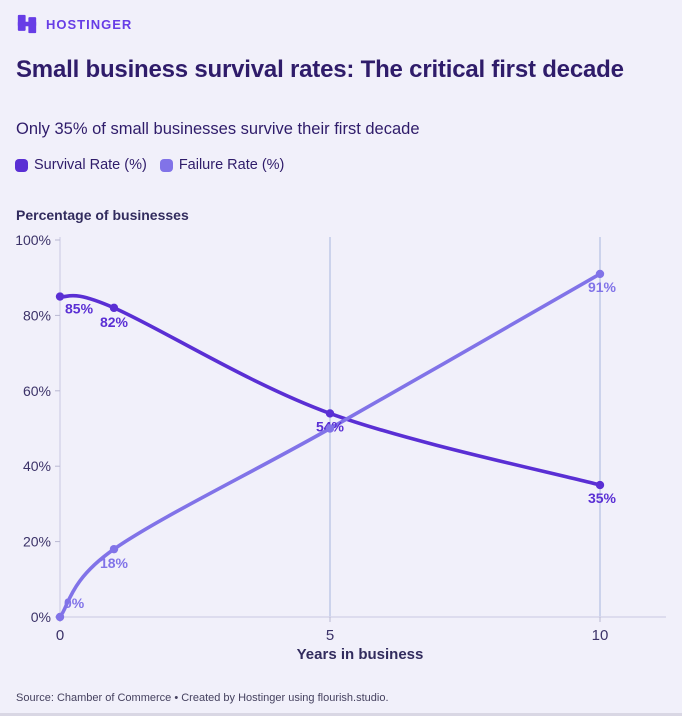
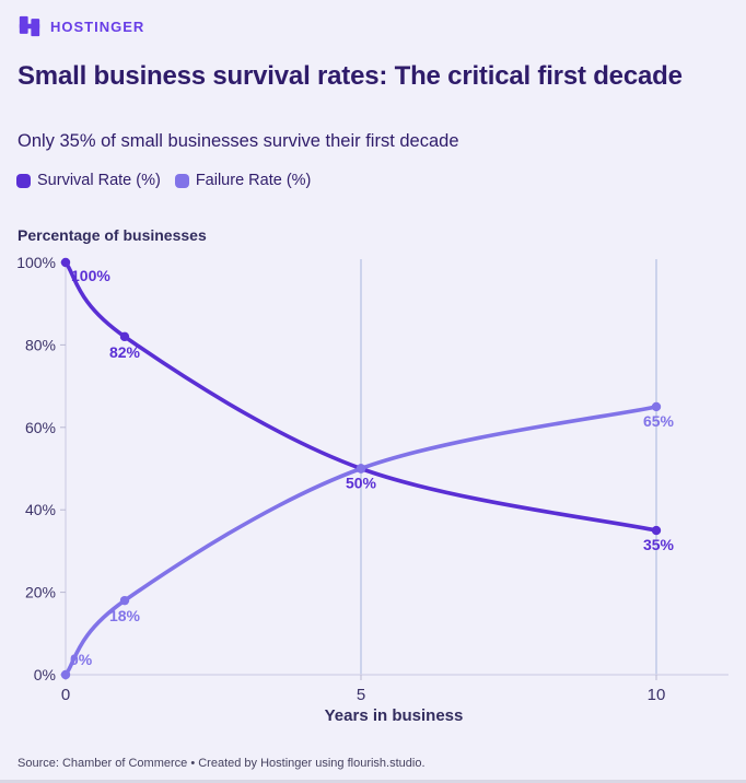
Survival Rate (%)/0: 85% -> 100%
Survival Rate (%)/5: 54% -> 50%
Failure Rate (%)/10: 91% -> 65%
